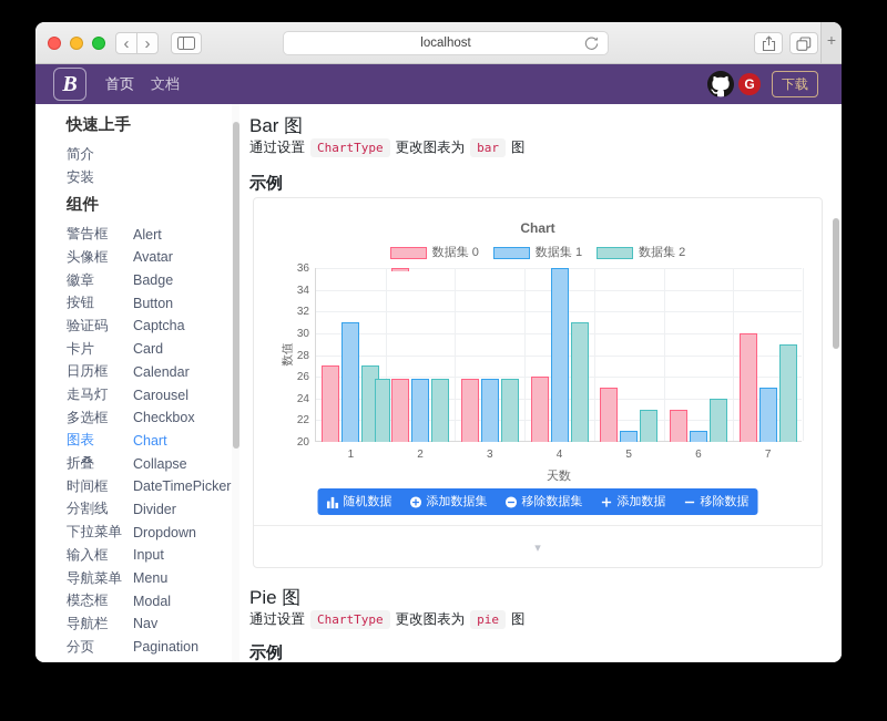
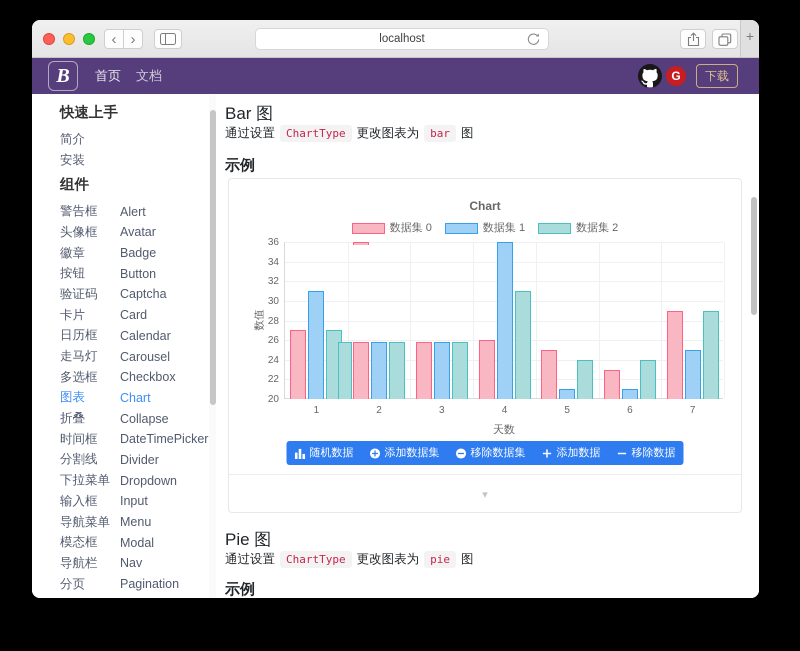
数据集 2/5: 23 -> 24
数据集 0/7: 30 -> 29
